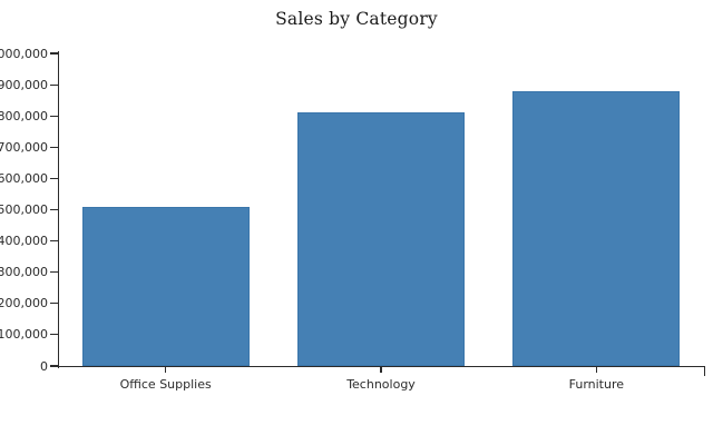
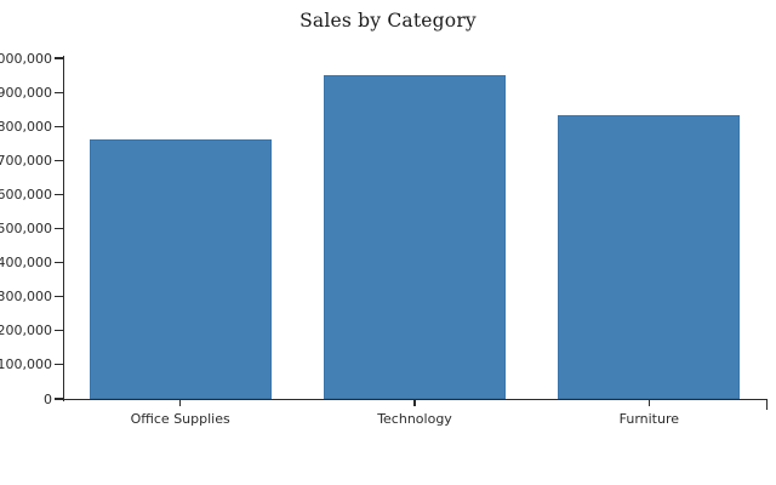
Office Supplies: 510000 -> 760000
Technology: 810000 -> 950000
Furniture: 880000 -> 830000
